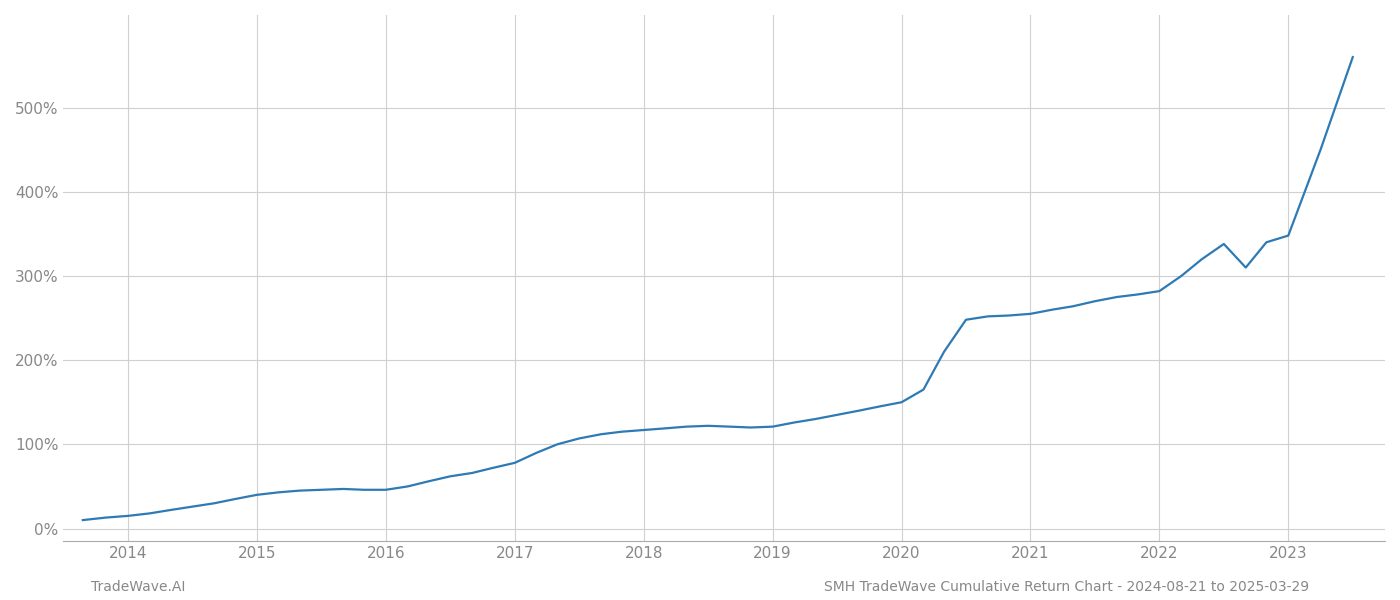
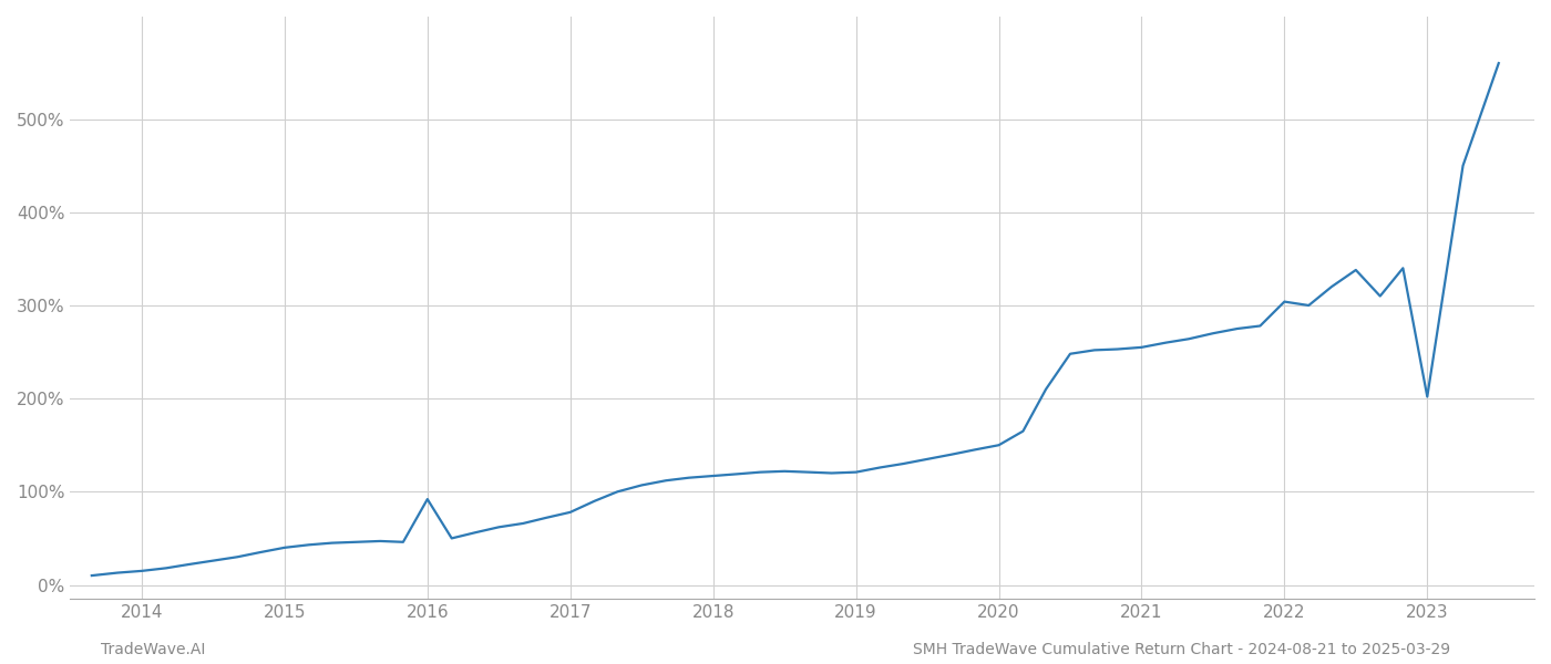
2016: 46% -> 92%
2022: 282% -> 304%
2023: 348% -> 202%
